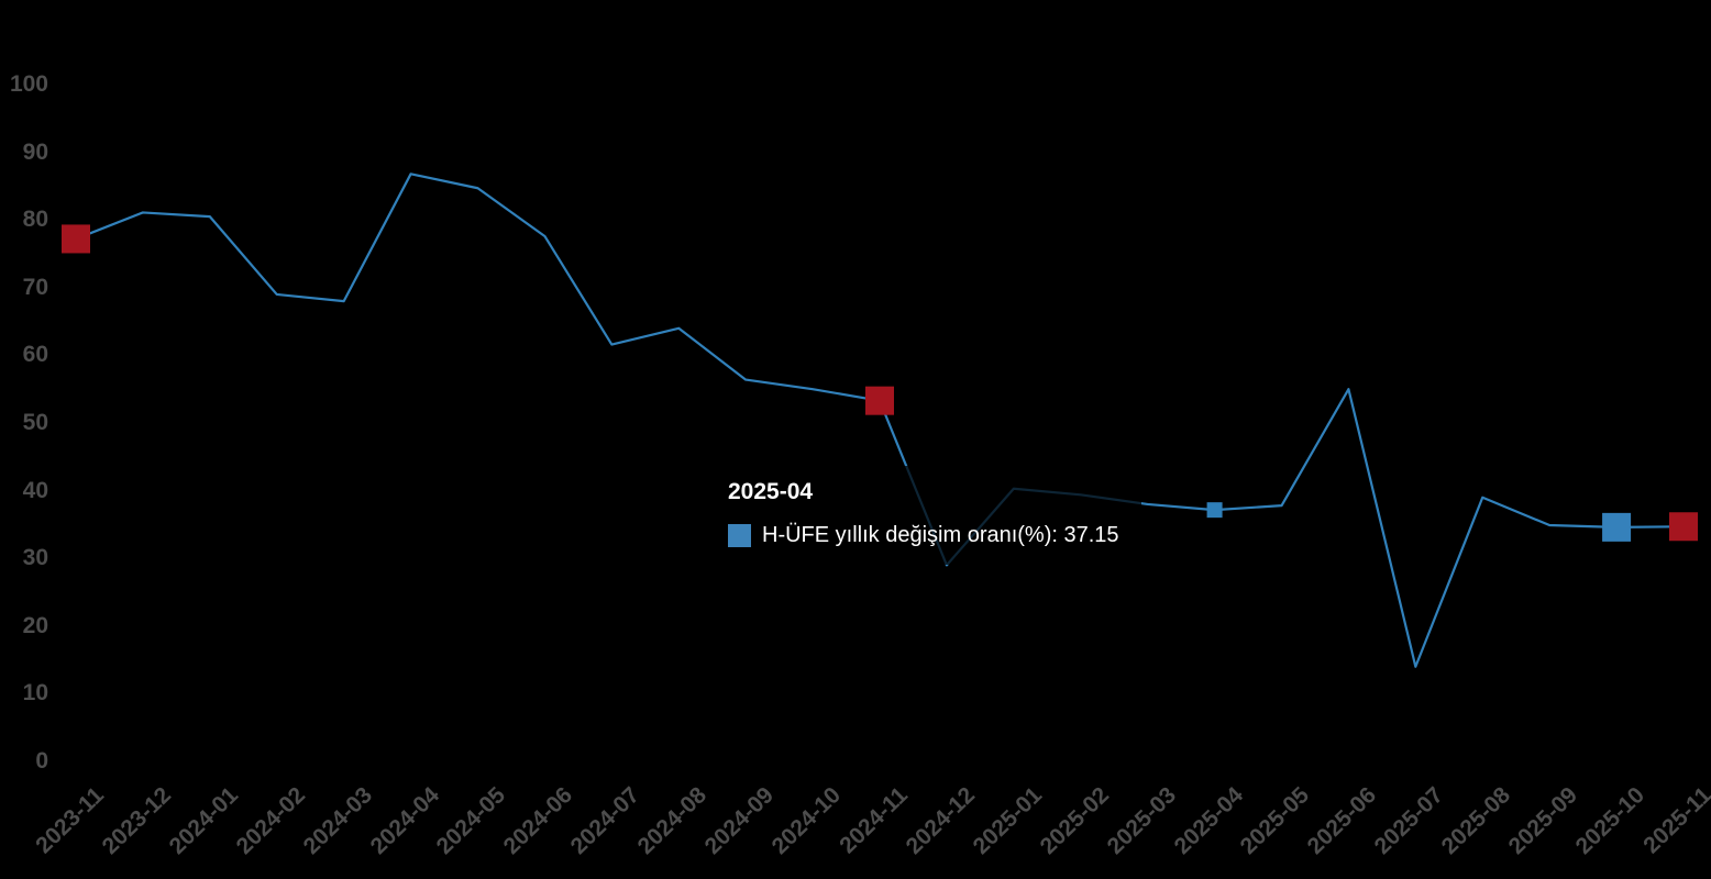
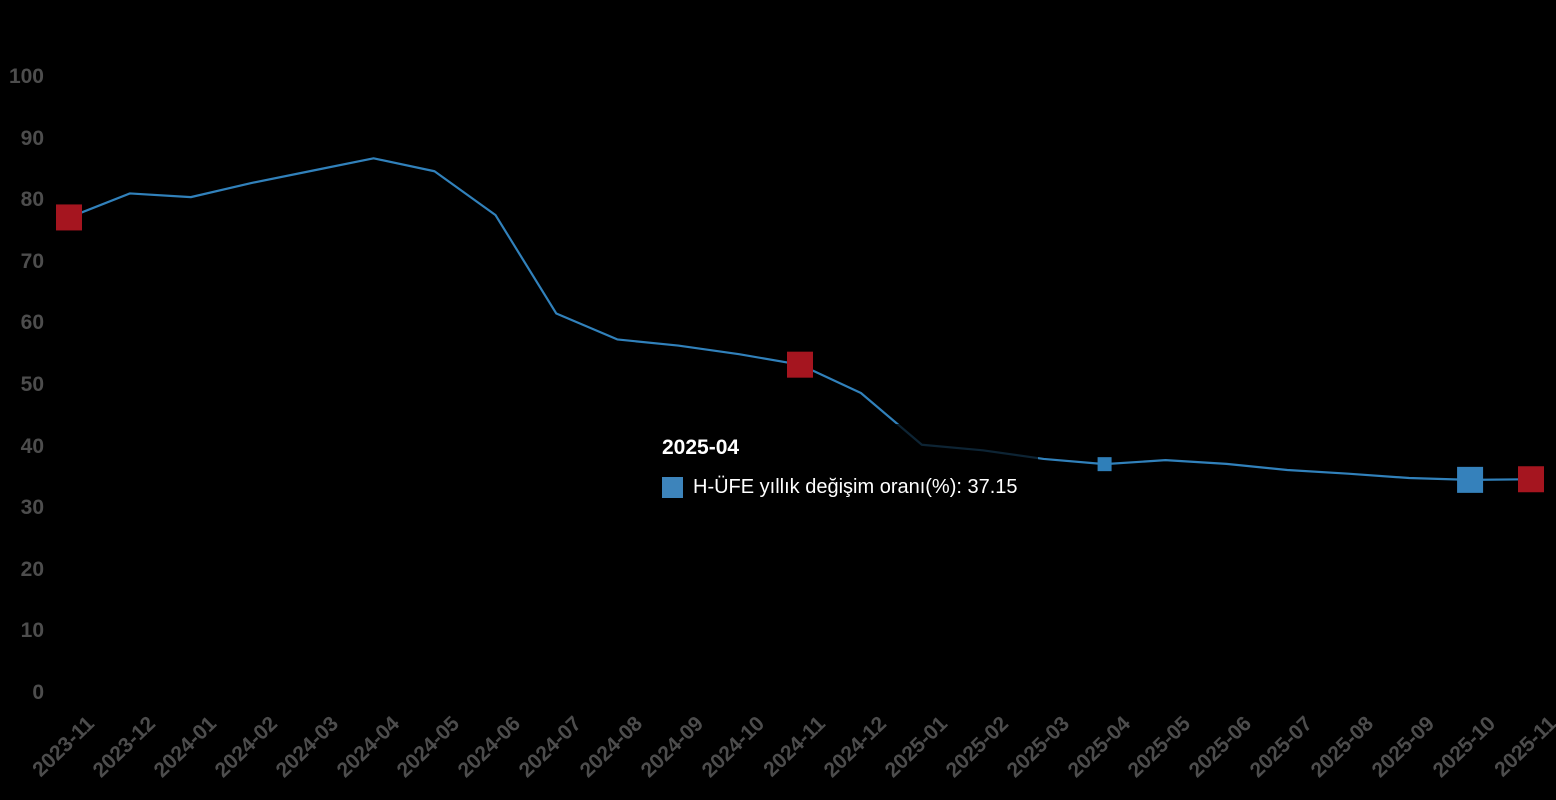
2024-02: 69 -> 83
2024-03: 68 -> 85
2024-08: 64 -> 57
2024-12: 29 -> 49
2025-06: 55 -> 37
2025-07: 14 -> 36
2025-08: 39 -> 36
